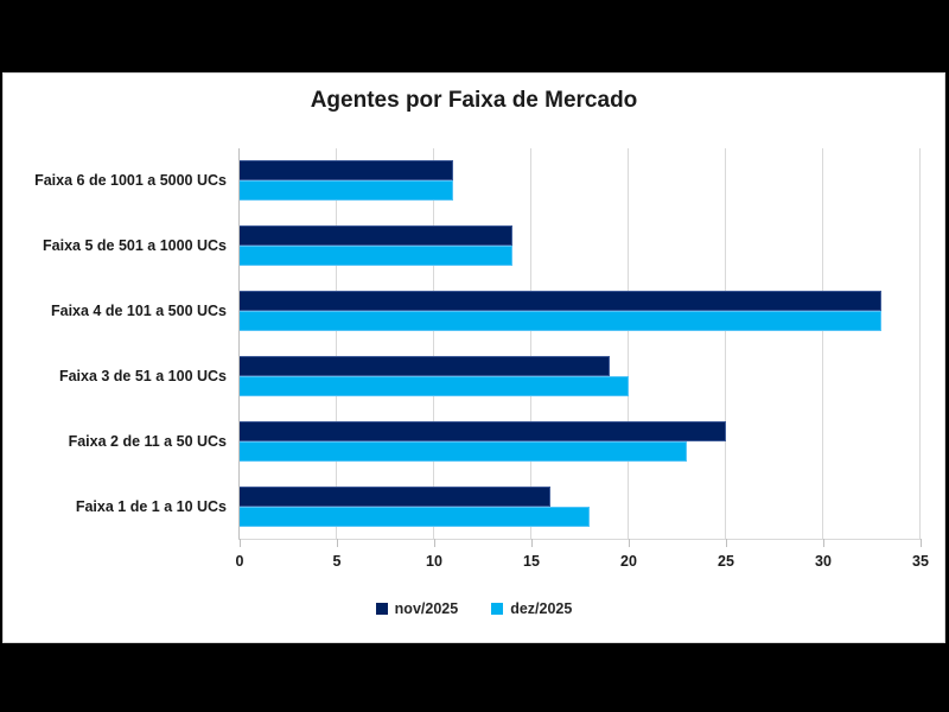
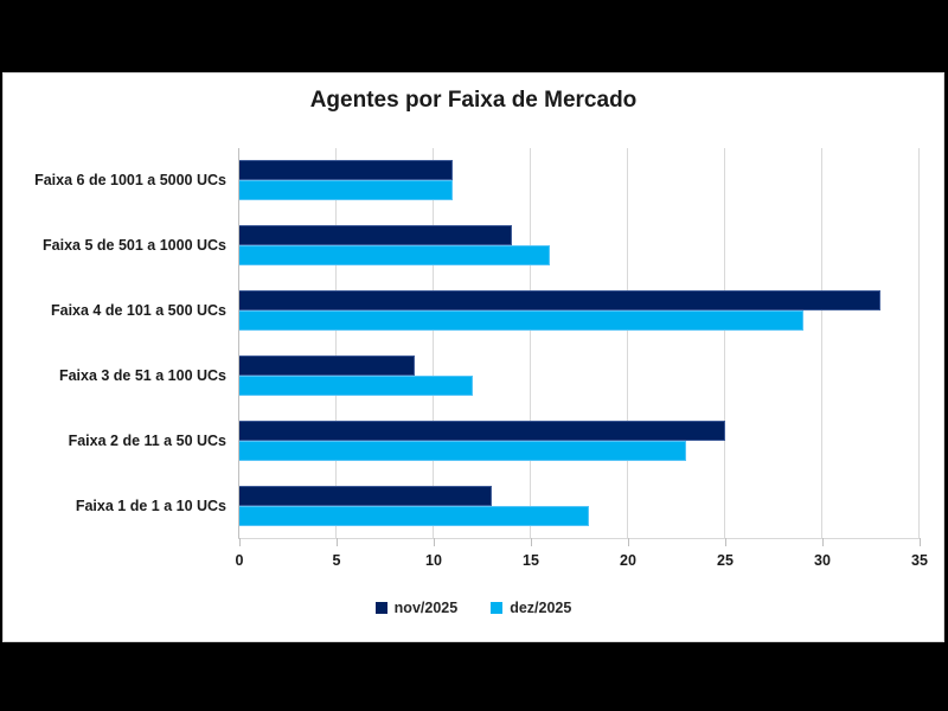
dez/2025/Faixa 5 de 501 a 1000 UCs: 14 -> 16
dez/2025/Faixa 4 de 101 a 500 UCs: 33 -> 29
nov/2025/Faixa 3 de 51 a 100 UCs: 19 -> 9
dez/2025/Faixa 3 de 51 a 100 UCs: 20 -> 12
nov/2025/Faixa 1 de 1 a 10 UCs: 16 -> 13
